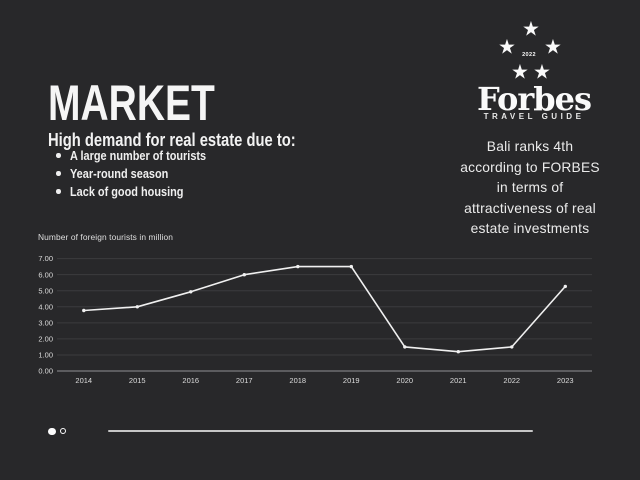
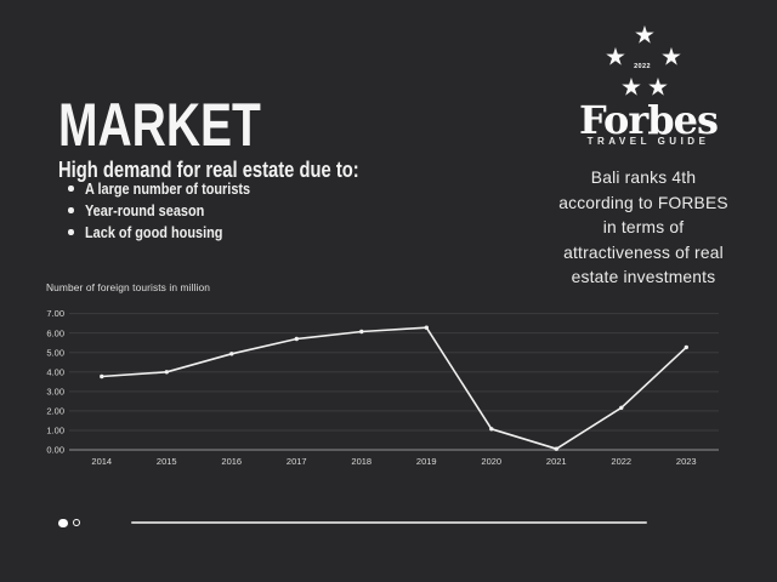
2017: 6.0 -> 5.7
2018: 6.5 -> 6.1
2019: 6.5 -> 6.3
2020: 1.5 -> 1.1
2021: 1.2 -> 0.1
2022: 1.5 -> 2.2
